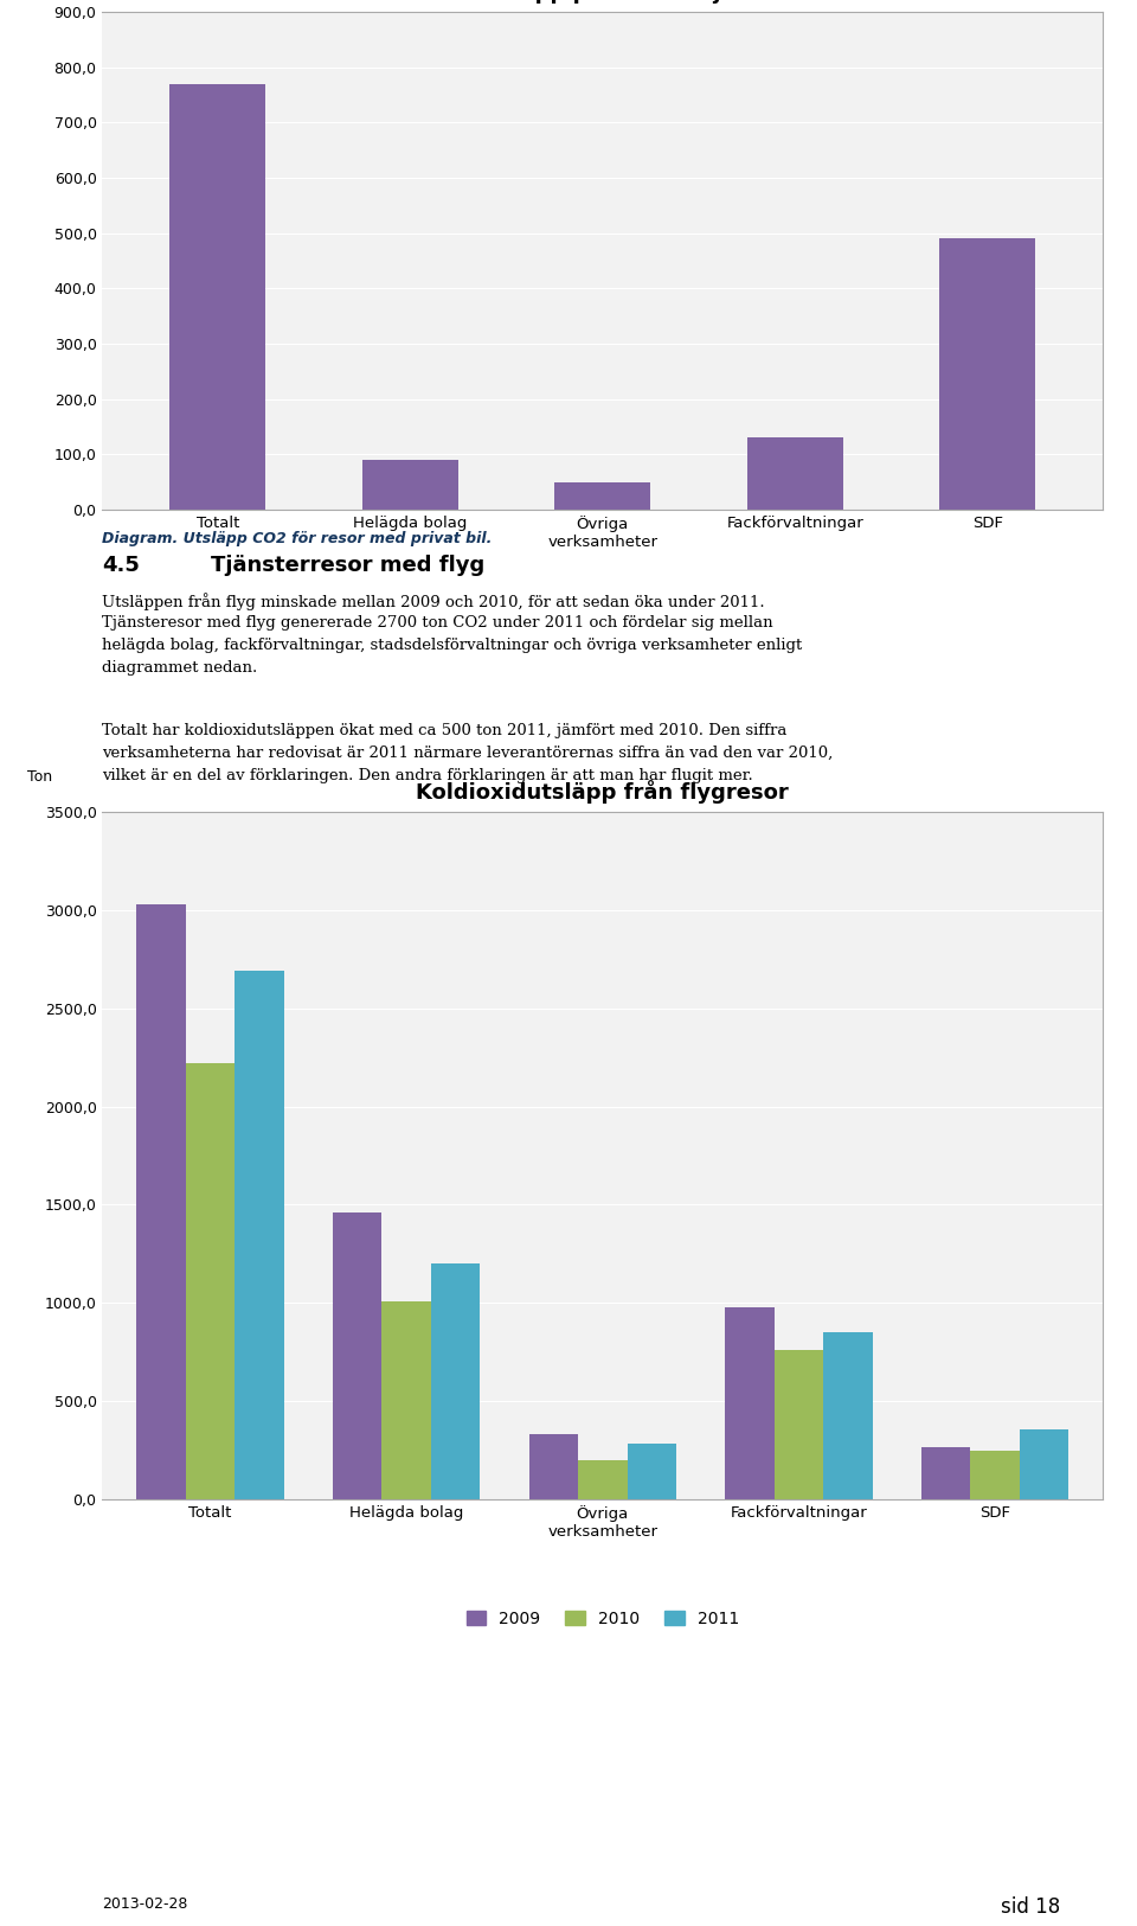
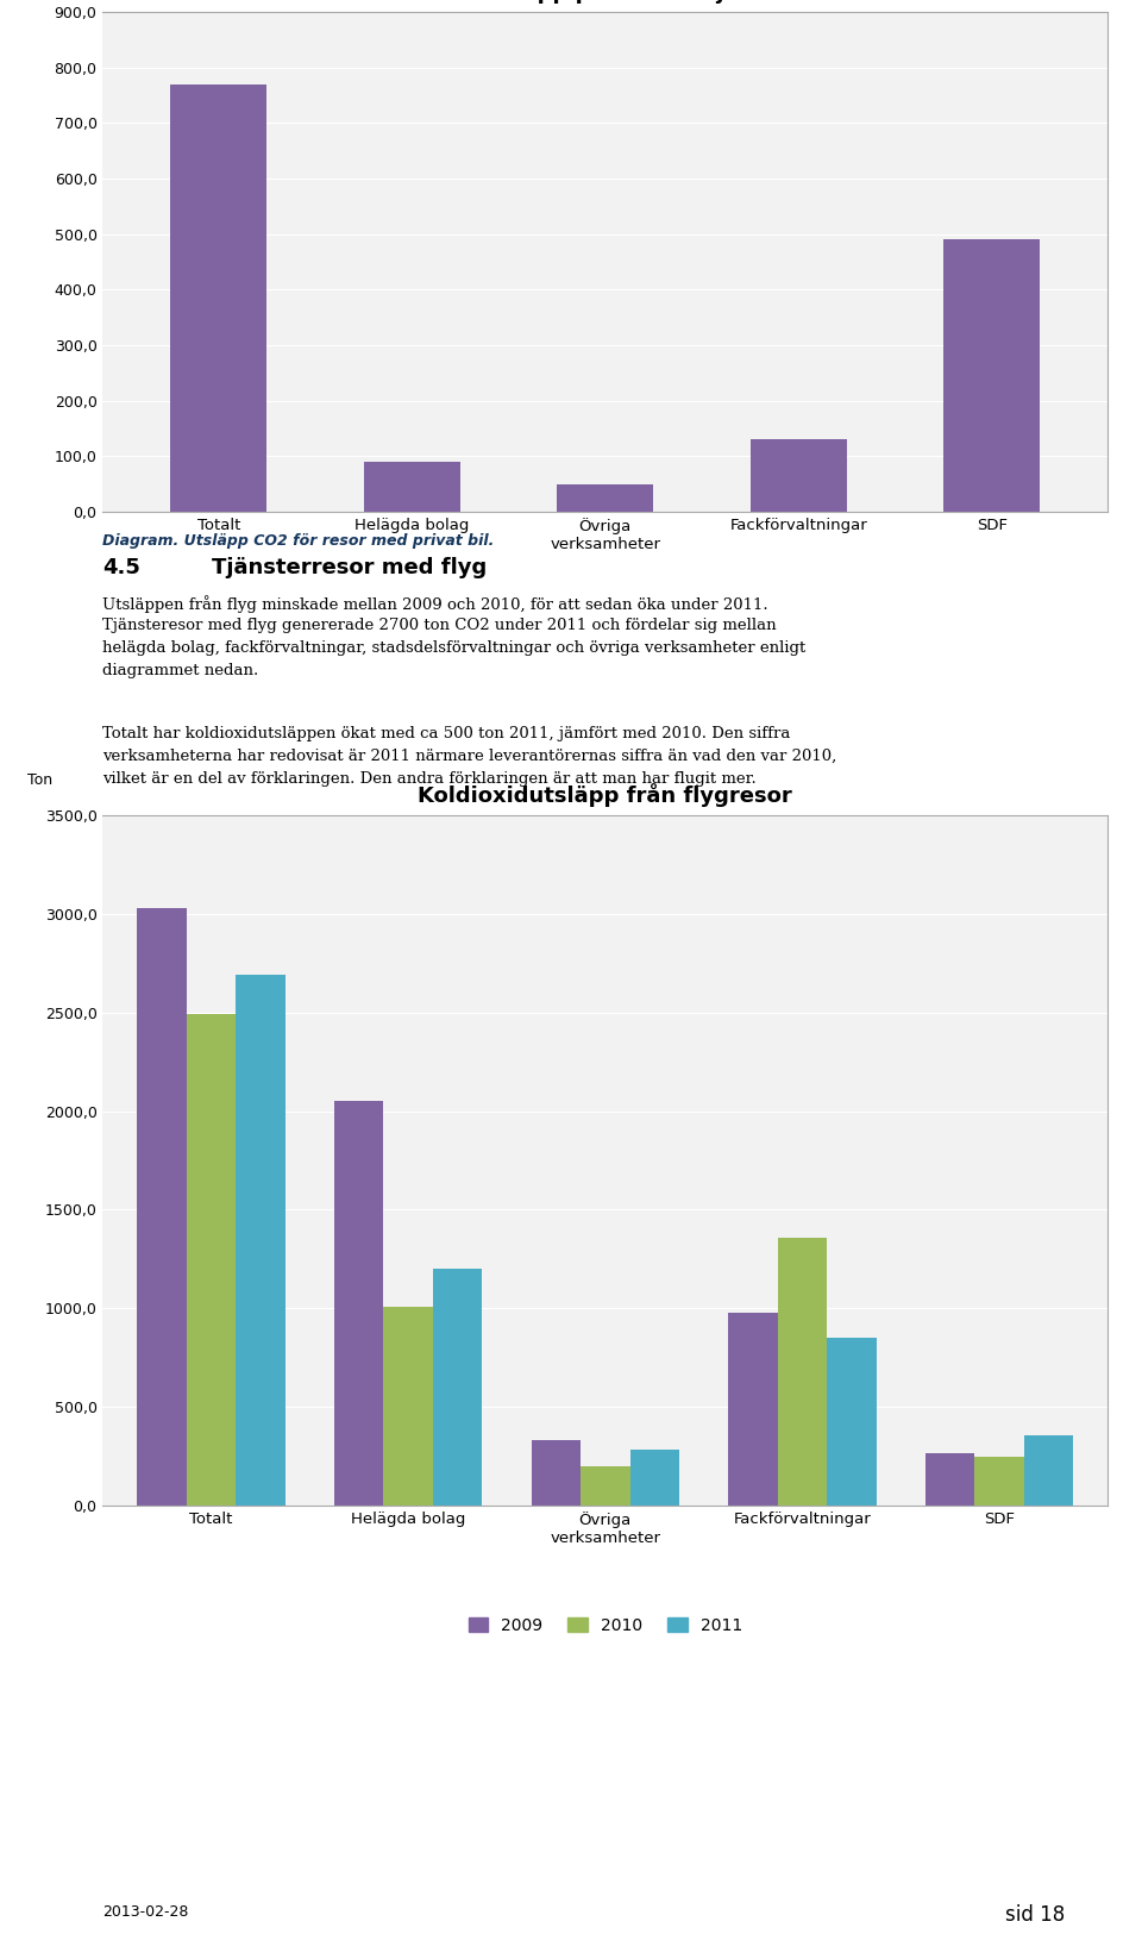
Koldioxidutsläpp från flygresor/2010/Totalt: 2220 -> 2490
Koldioxidutsläpp från flygresor/2009/Helägda bolag: 1460 -> 2050
Koldioxidutsläpp från flygresor/2010/Fackförvaltningar: 760 -> 1360
